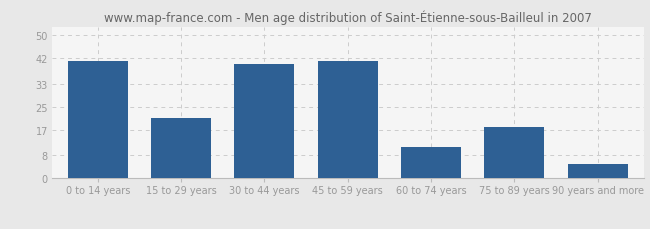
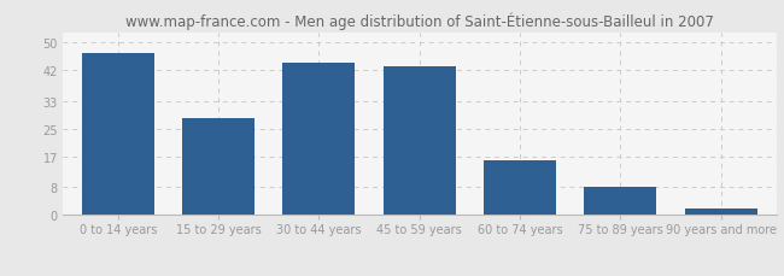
0 to 14 years: 41 -> 47
15 to 29 years: 21 -> 28
30 to 44 years: 40 -> 44
45 to 59 years: 41 -> 43
60 to 74 years: 11 -> 16
75 to 89 years: 18 -> 8
90 years and more: 5 -> 2
